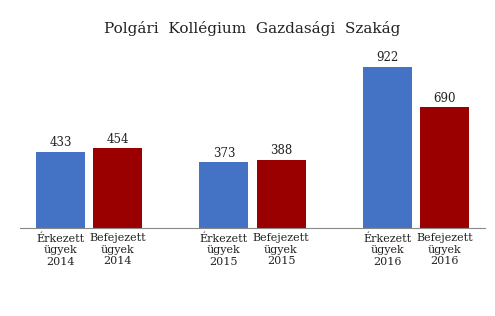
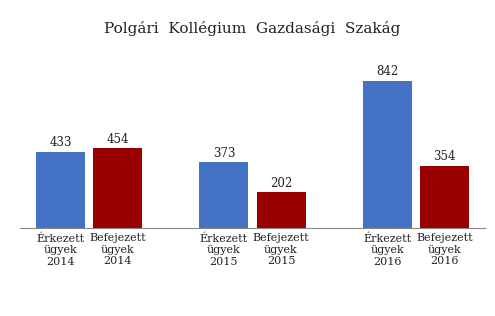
Befejezett ügyek 2015: 388 -> 202
Érkezett ügyek 2016: 922 -> 842
Befejezett ügyek 2016: 690 -> 354
